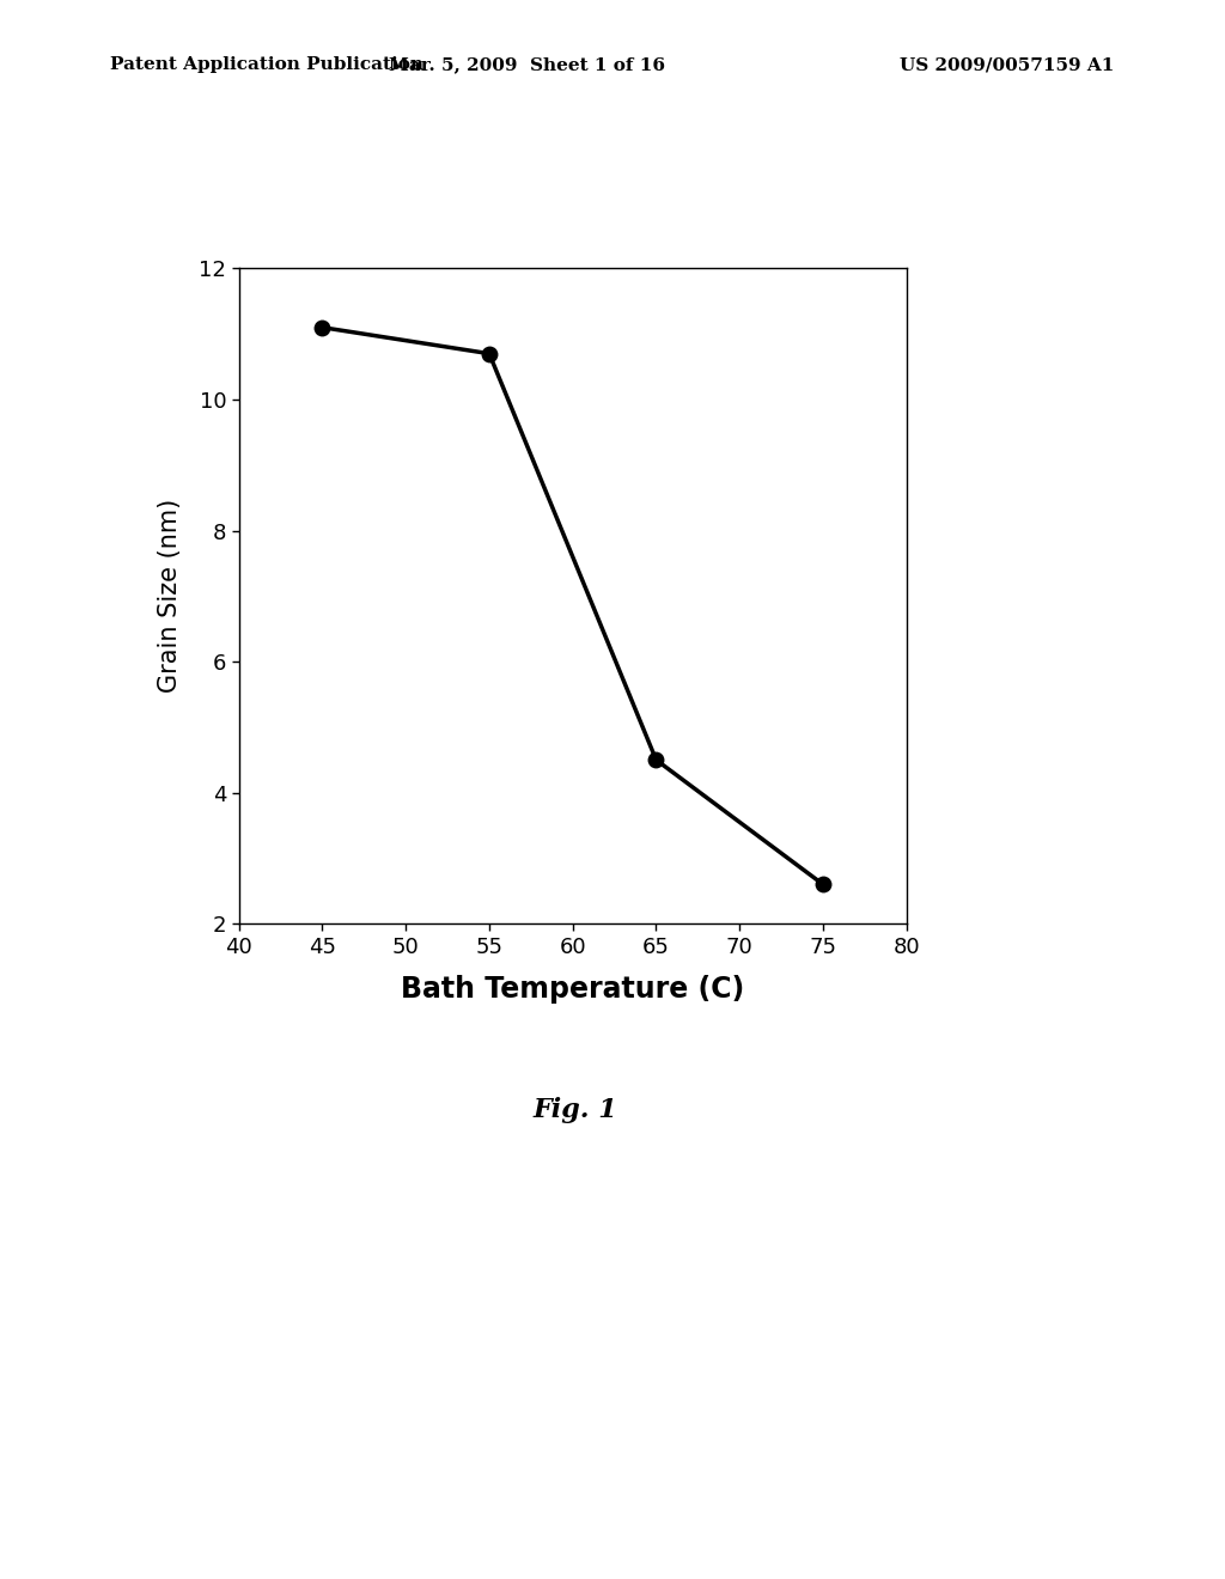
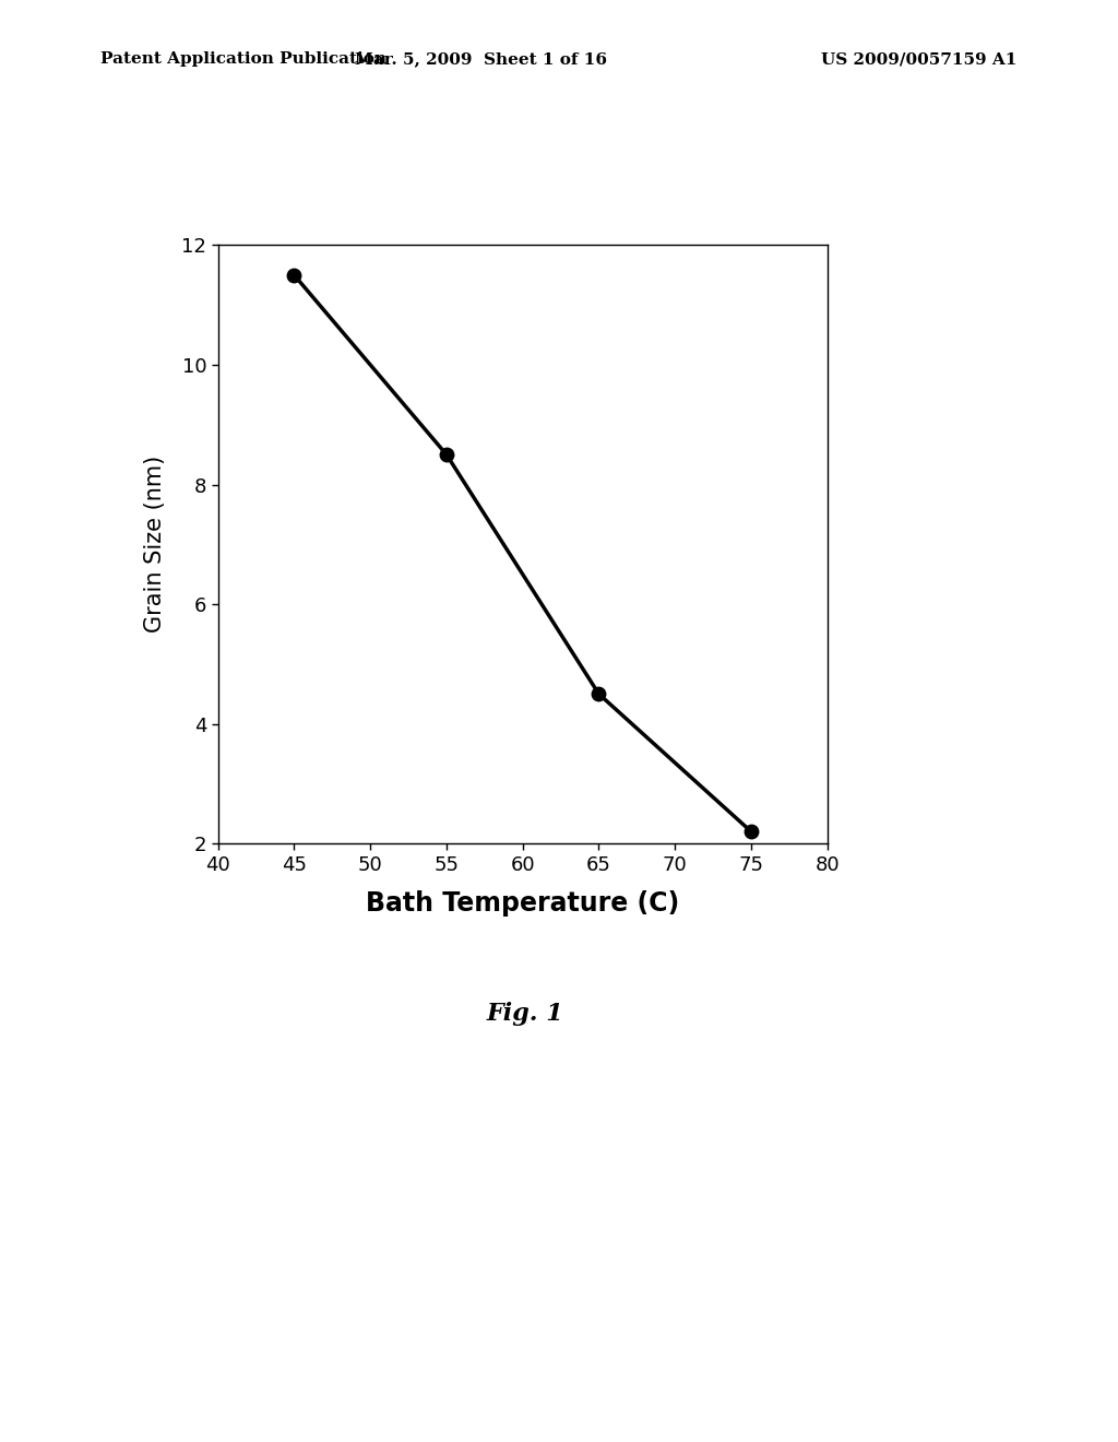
45: 11.1 -> 11.5
55: 10.7 -> 8.5
75: 2.6 -> 2.2
